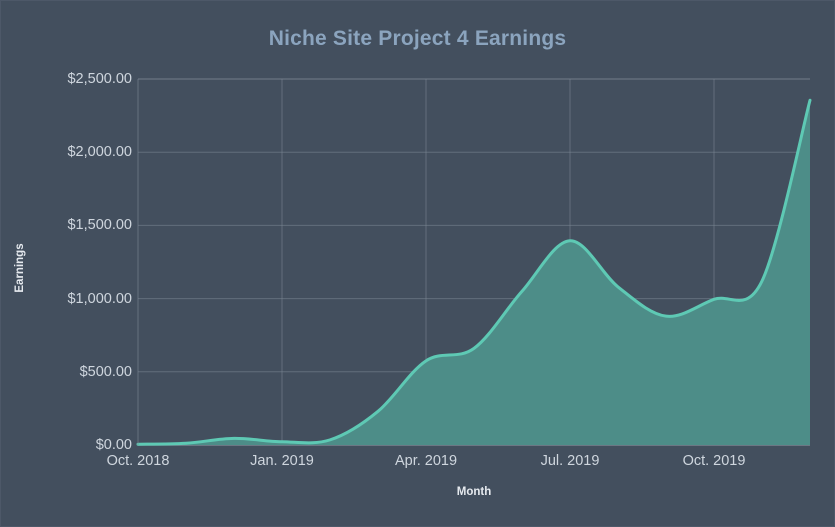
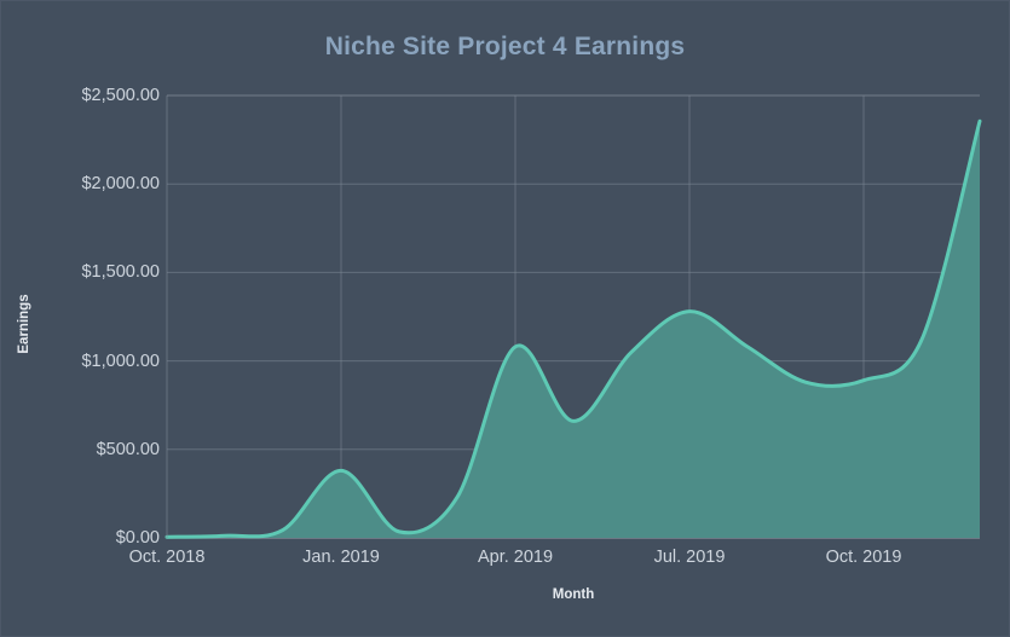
Jan. 2019: $20 -> $380
Apr. 2019: $580 -> $1080
Jul. 2019: $1400 -> $1280
Oct. 2019: $1000 -> $890
